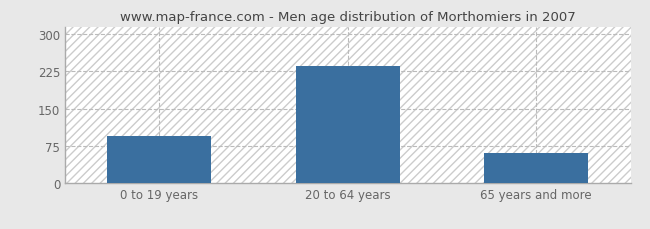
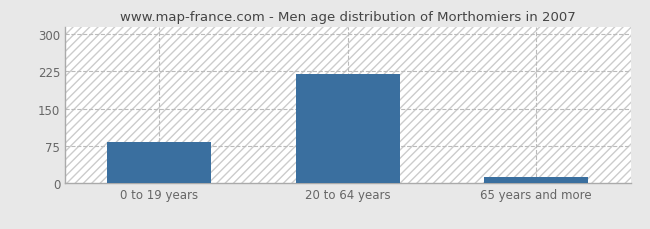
0 to 19 years: 95 -> 83
20 to 64 years: 235 -> 220
65 years and more: 60 -> 13
